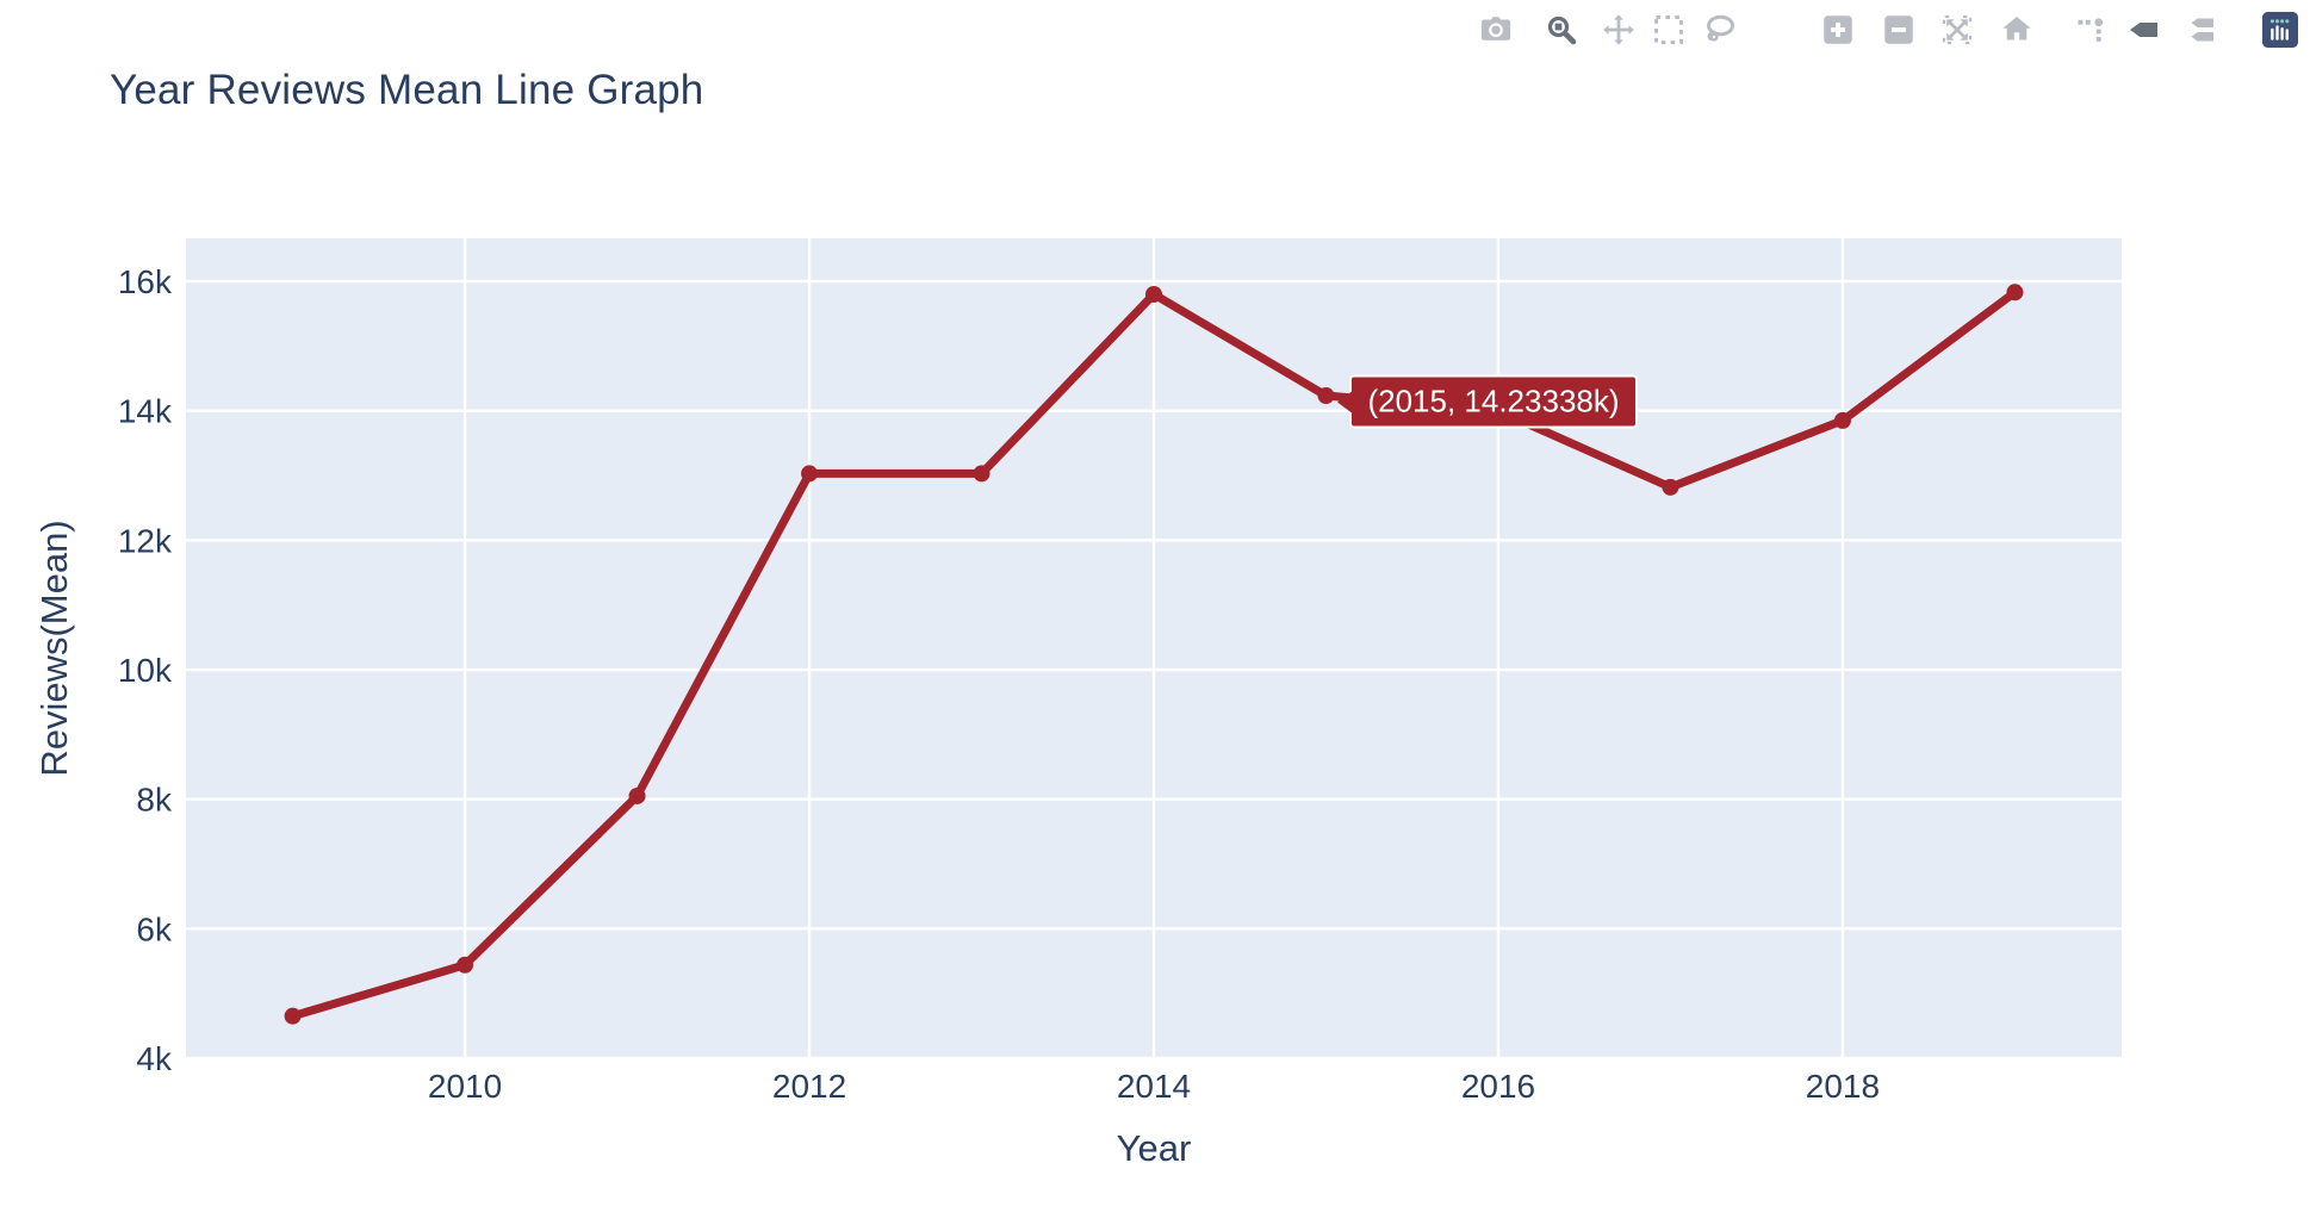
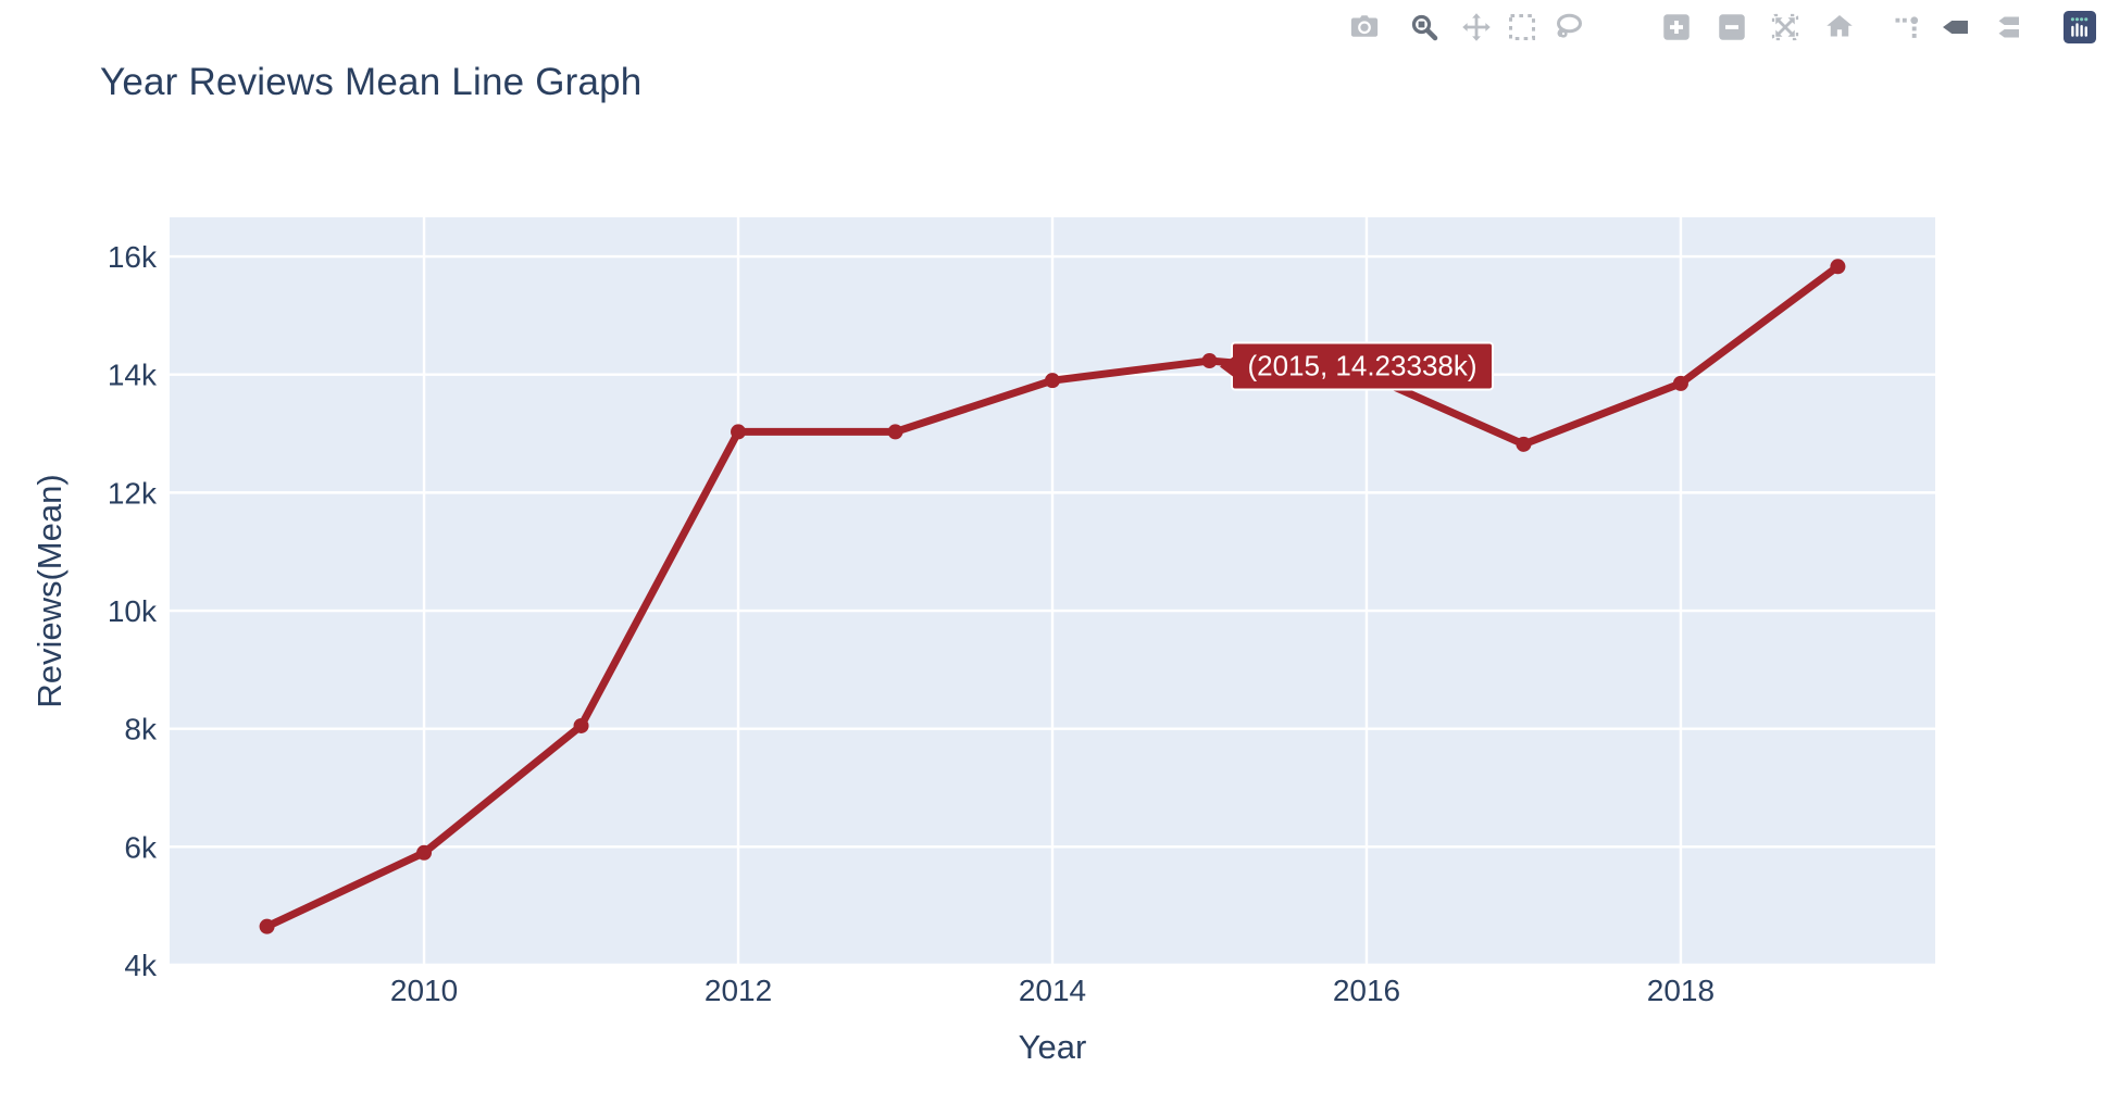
2010: 5.4k -> 5.9k
2014: 15.8k -> 13.9k
